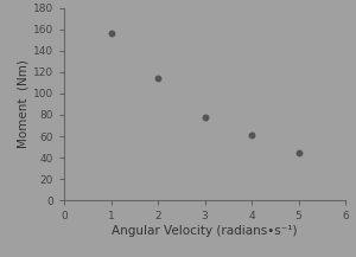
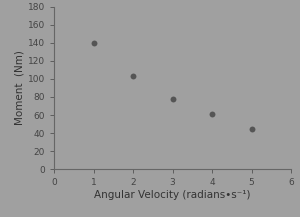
1: 156 -> 140
2: 114 -> 103
